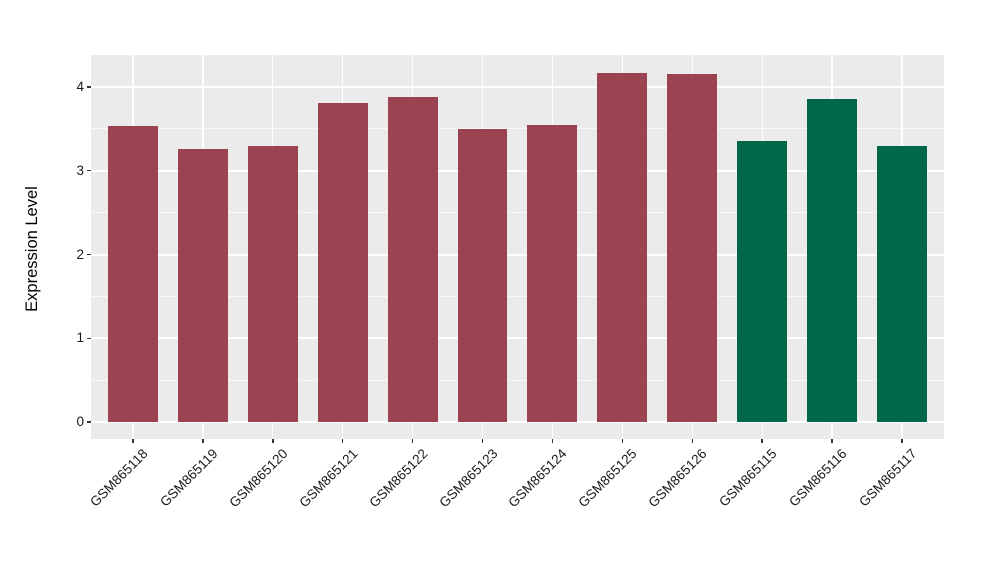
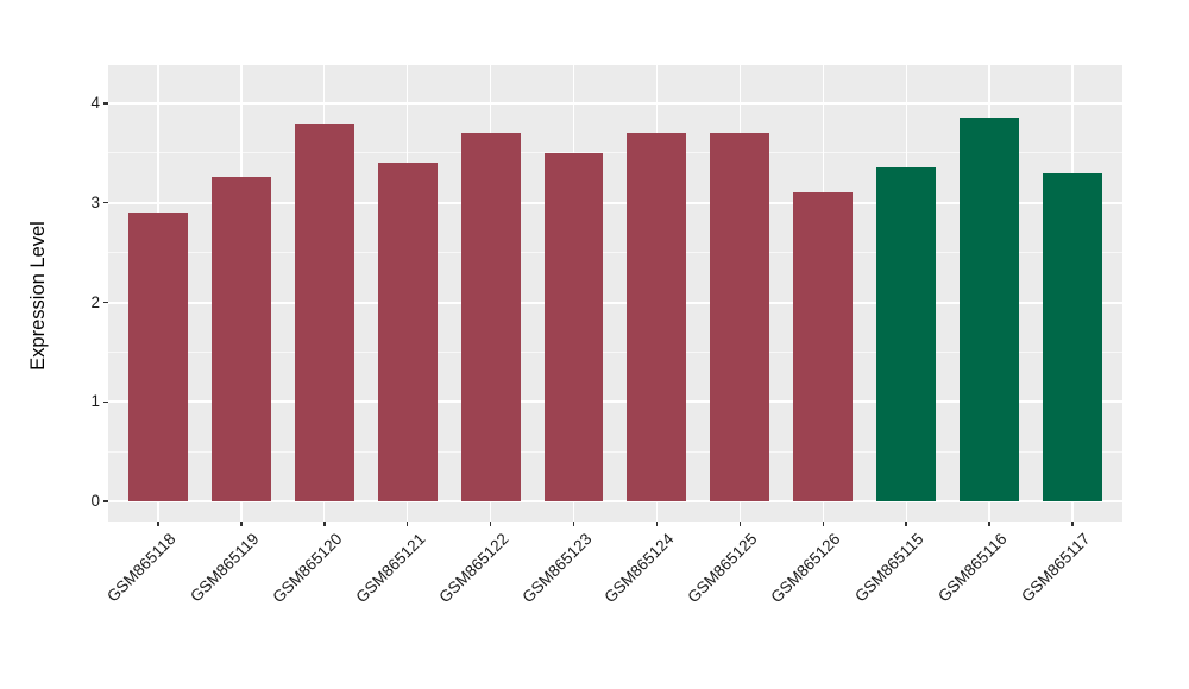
GSM865118: 3.5 -> 2.9
GSM865120: 3.3 -> 3.8
GSM865121: 3.8 -> 3.4
GSM865122: 3.9 -> 3.7
GSM865124: 3.5 -> 3.7
GSM865125: 4.2 -> 3.7
GSM865126: 4.2 -> 3.1
